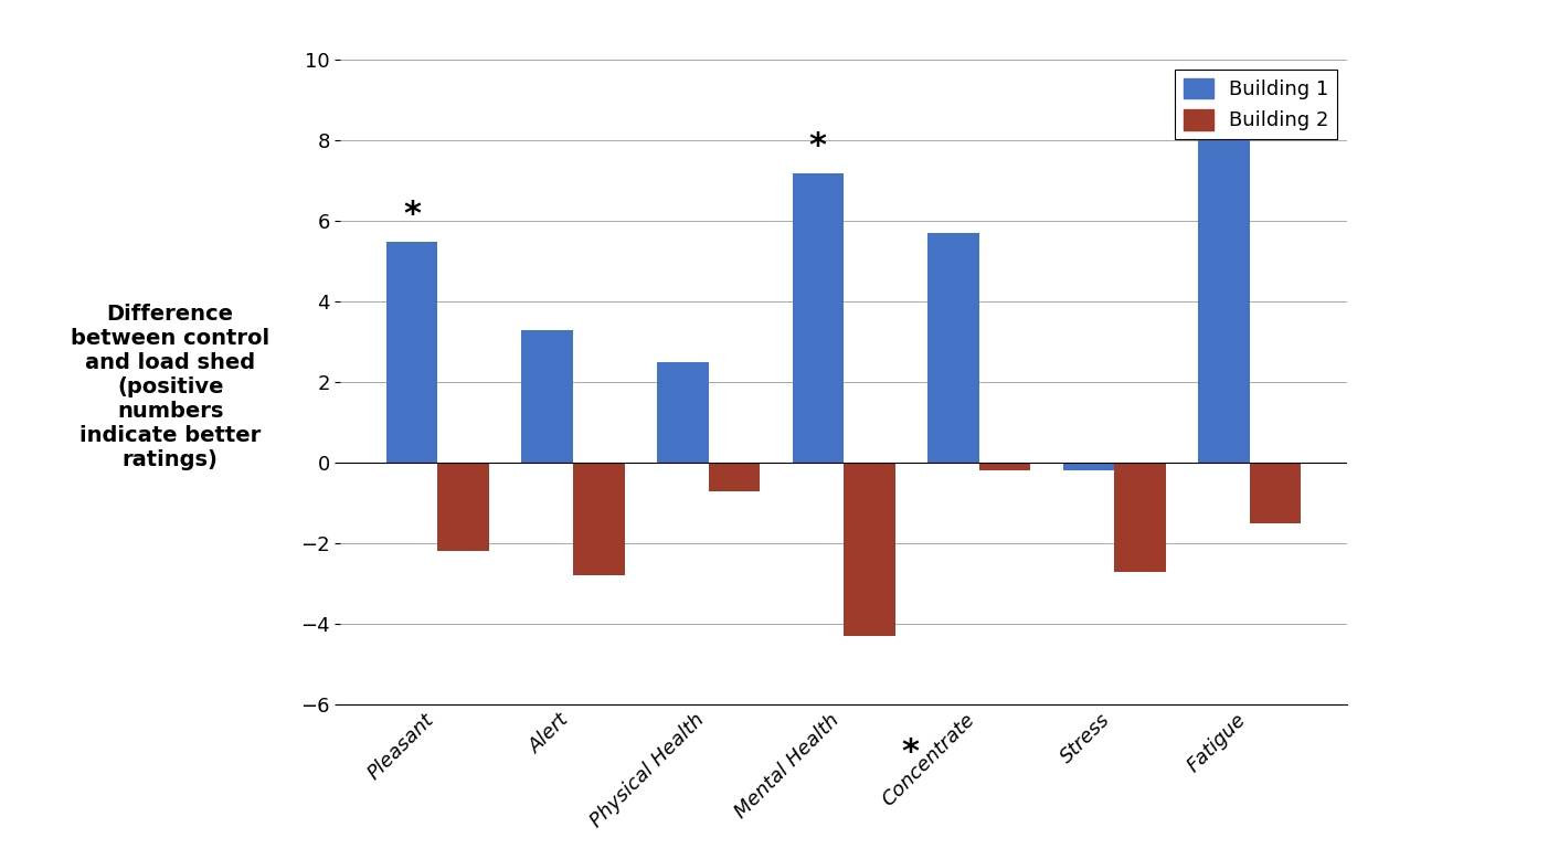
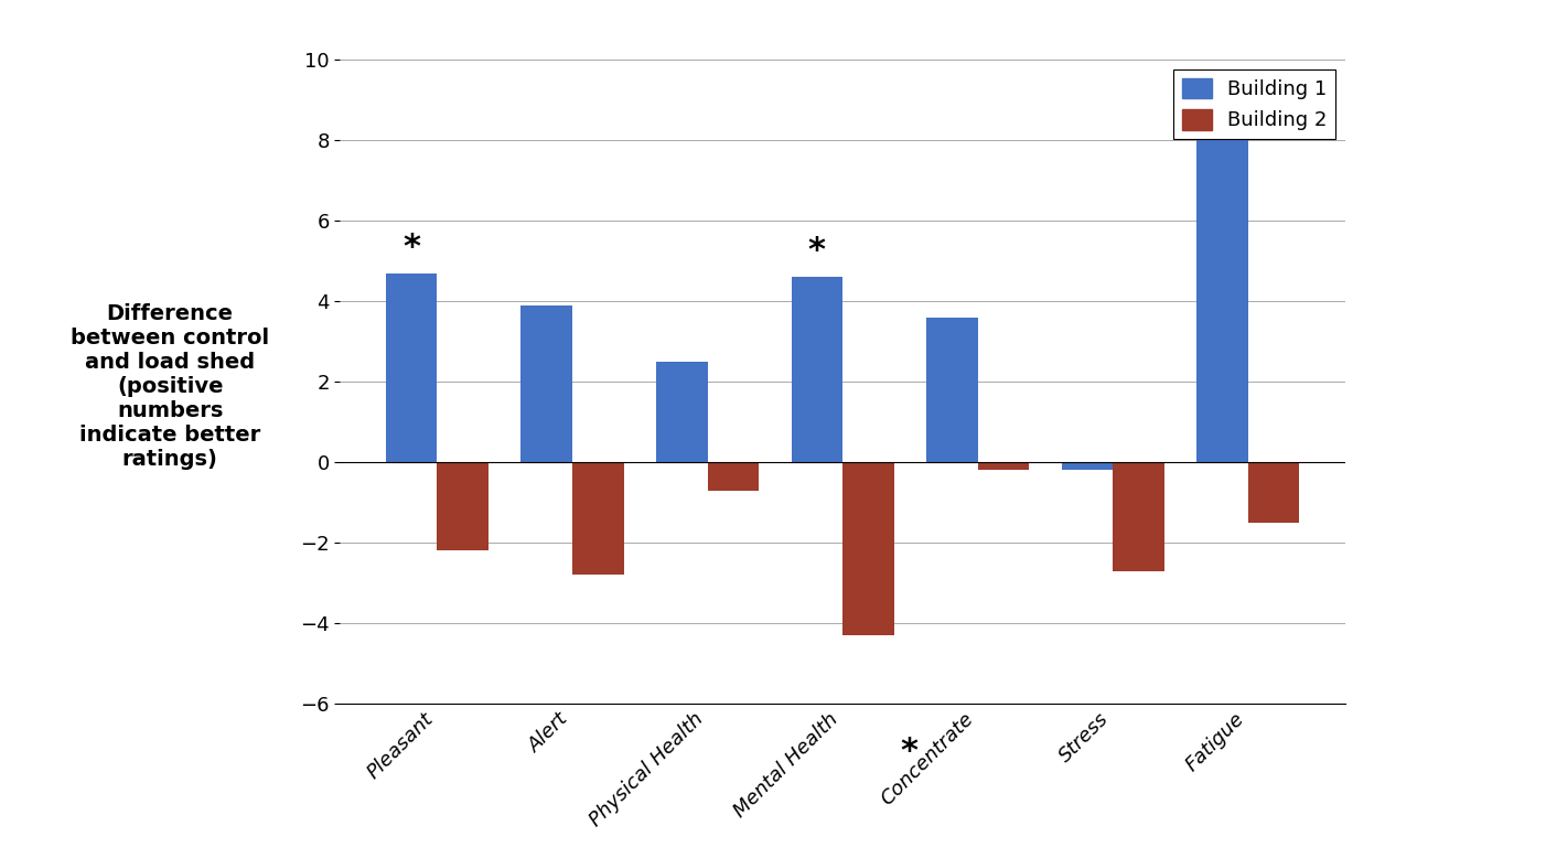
Building 1/Pleasant: 5.5 -> 4.7
Building 1/Alert: 3.3 -> 3.9
Building 1/Mental Health: 7.2 -> 4.6
Building 1/Concentrate: 5.7 -> 3.6
